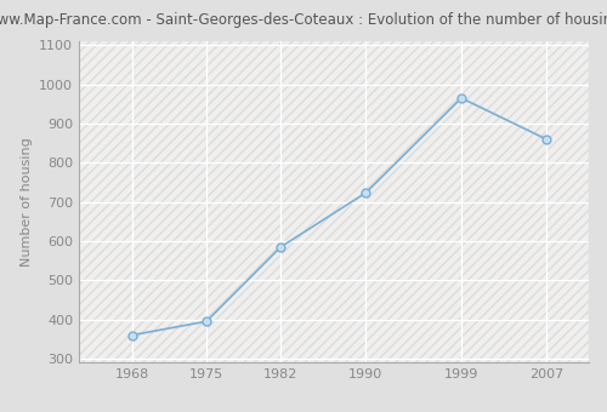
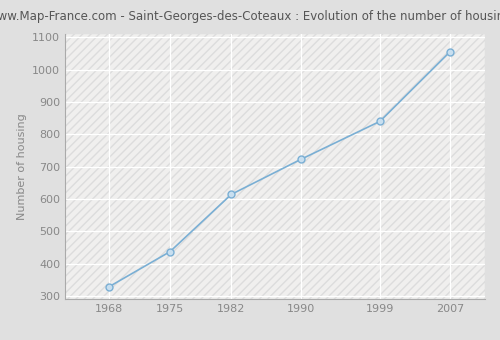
1968: 360 -> 328
1975: 395 -> 437
1982: 585 -> 614
1999: 965 -> 840
2007: 860 -> 1055
